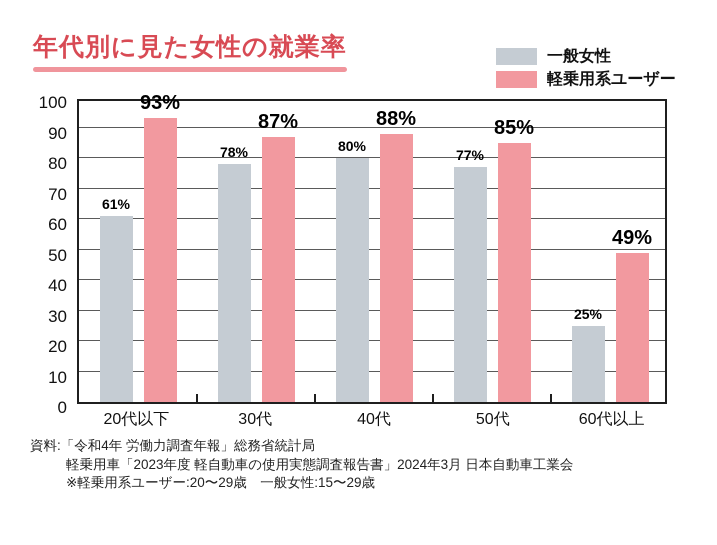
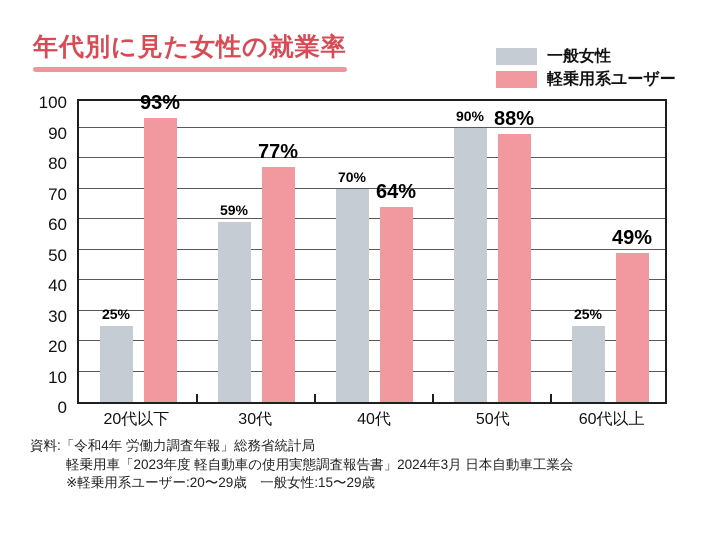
一般女性/20代以下: 61% -> 25%
一般女性/30代: 78% -> 59%
軽乗用系ユーザー/30代: 87% -> 77%
一般女性/40代: 80% -> 70%
軽乗用系ユーザー/40代: 88% -> 64%
一般女性/50代: 77% -> 90%
軽乗用系ユーザー/50代: 85% -> 88%
